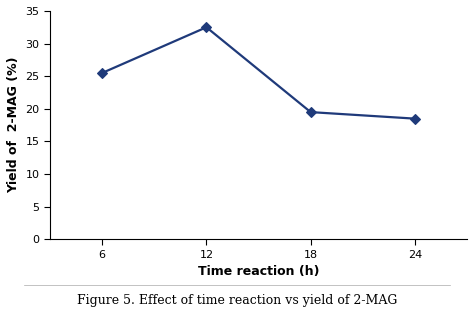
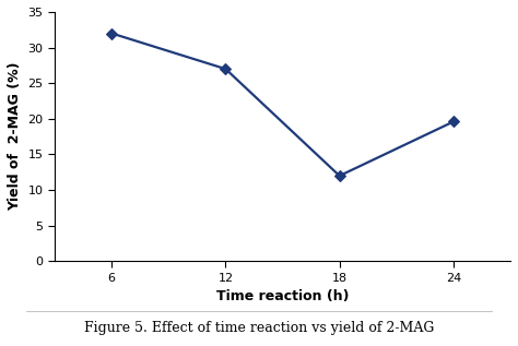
6: 25.5 -> 32.0
12: 32.5 -> 27.0
18: 19.5 -> 12.0
24: 18.5 -> 19.6
